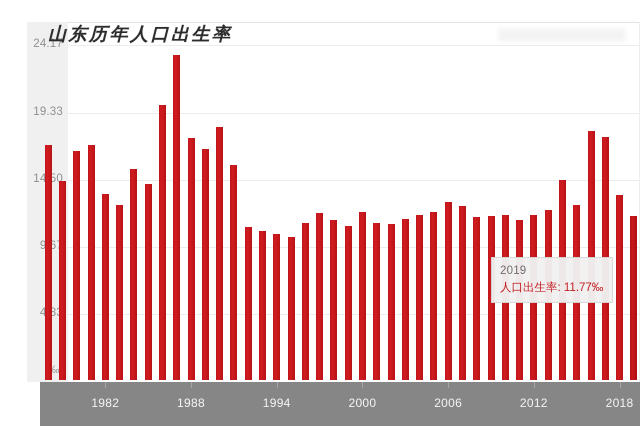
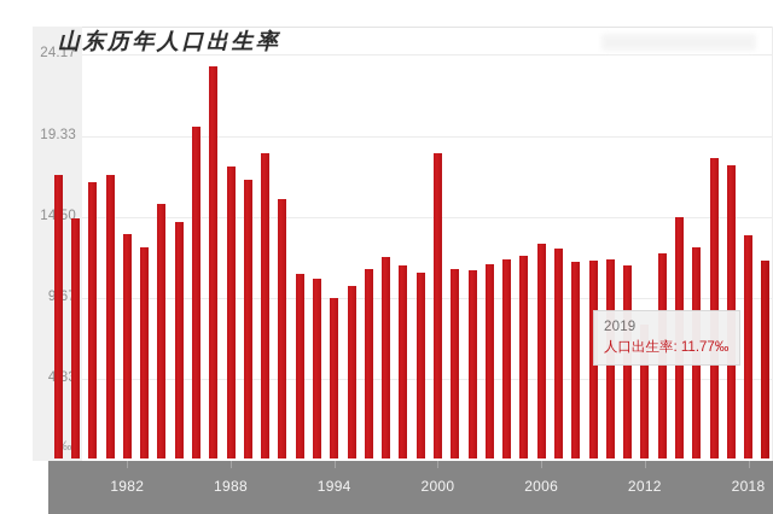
1994: 10.5 -> 9.6
2000: 12.1 -> 18.2
2012: 11.9 -> 8.0
